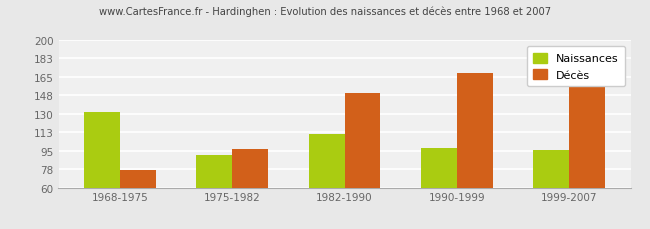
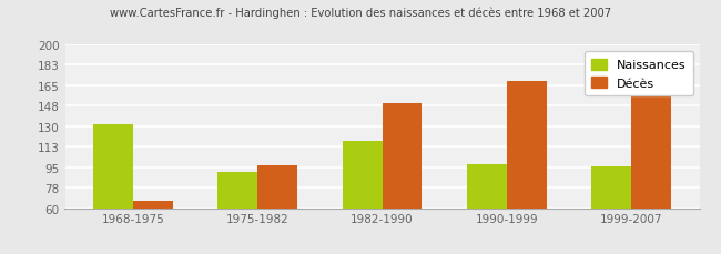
Décès/1968-1975: 77 -> 66
Naissances/1982-1990: 111 -> 118
